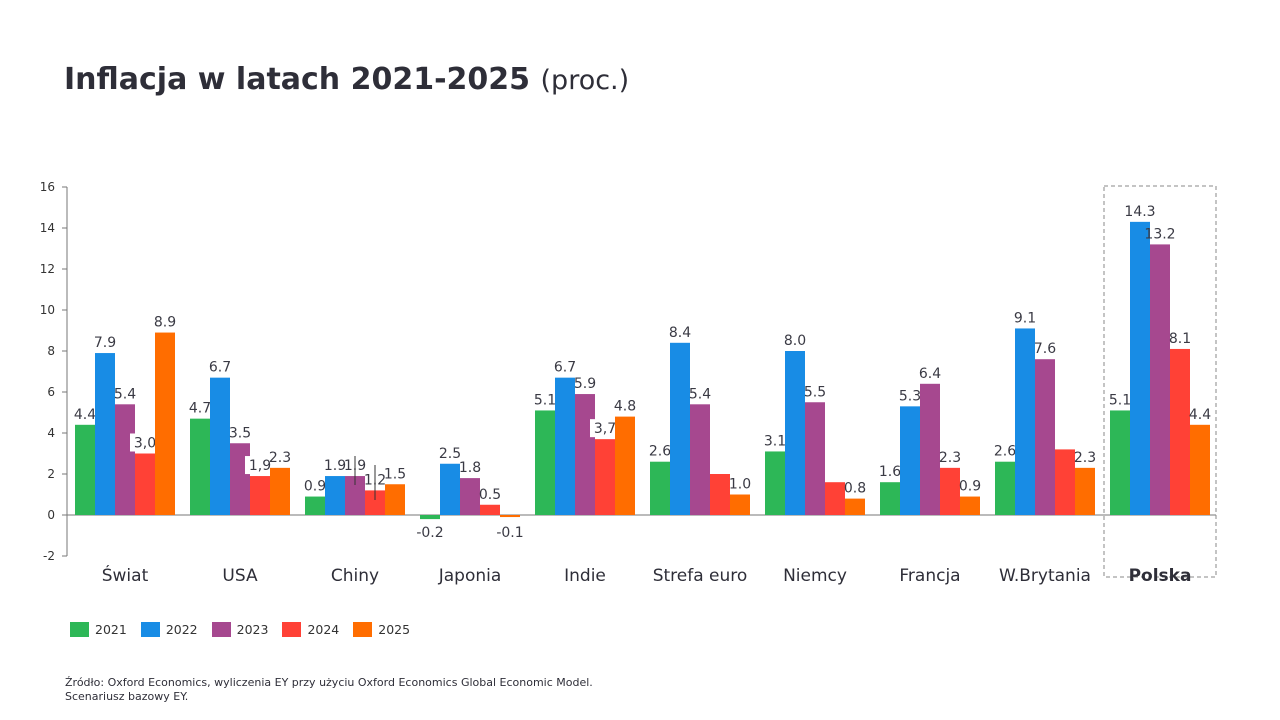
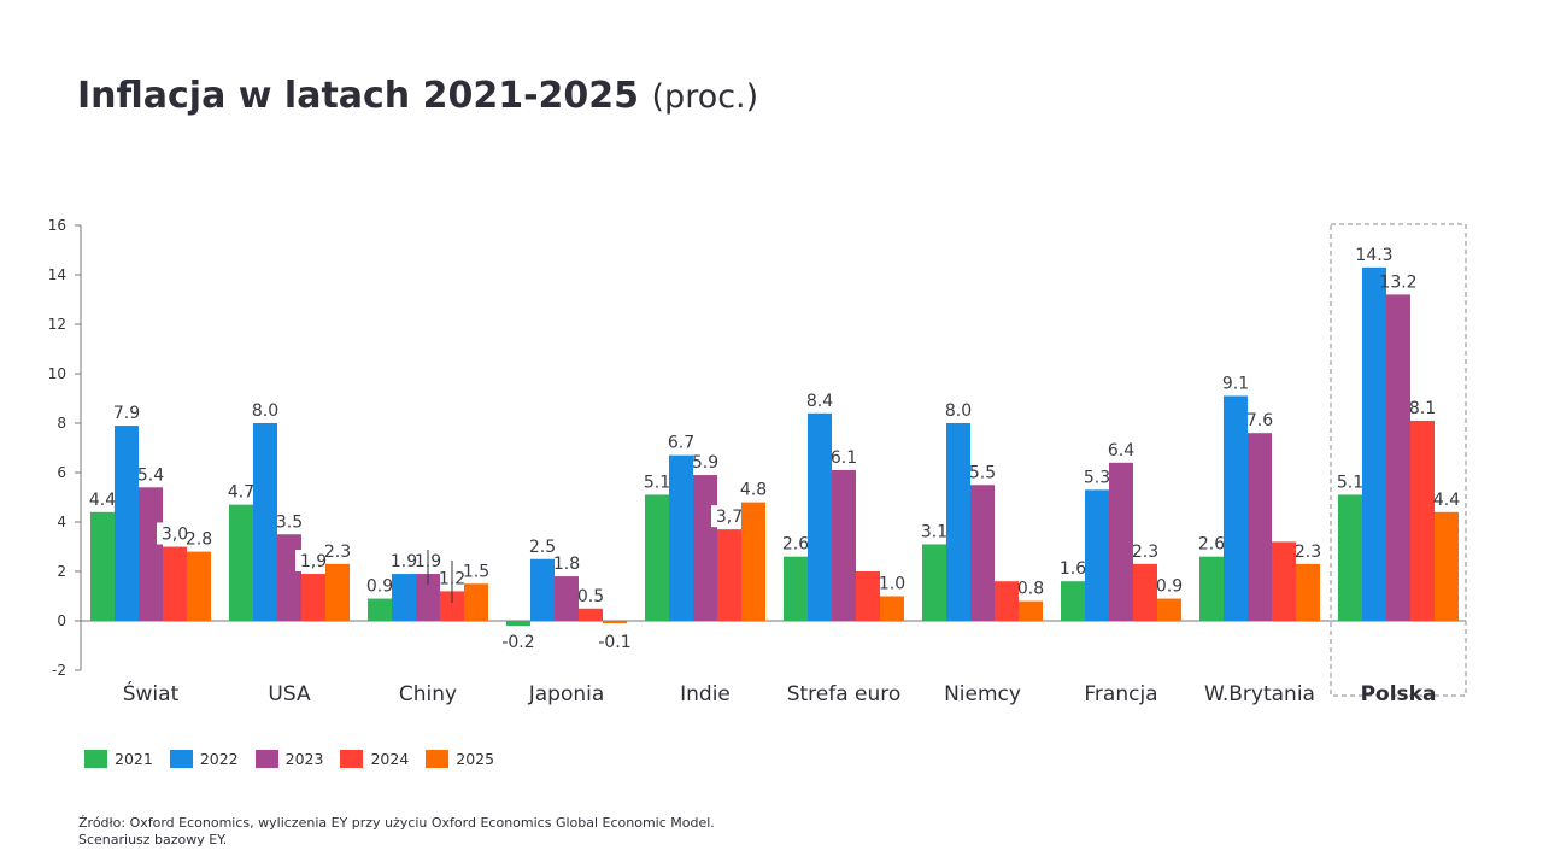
2025/Świat: 8.9 -> 2.8
2022/USA: 6.7 -> 8.0
2023/Strefa euro: 5.4 -> 6.1
